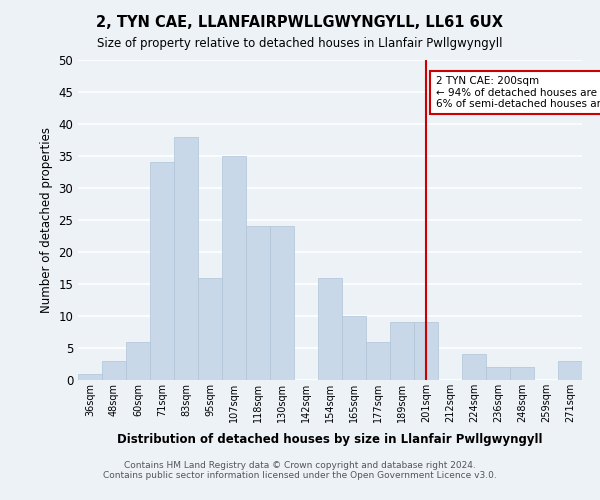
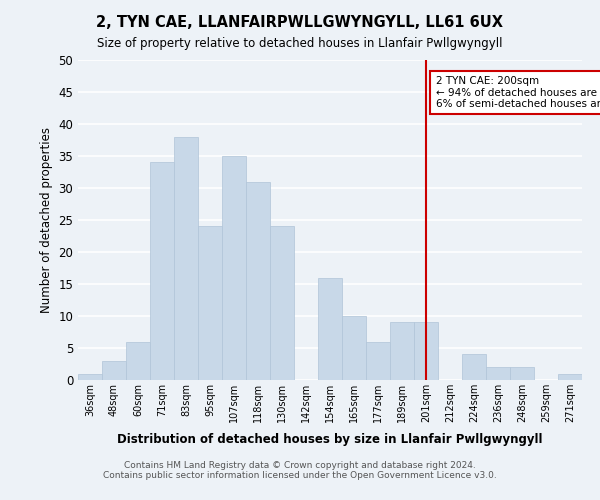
95sqm: 16 -> 24
118sqm: 24 -> 31
271sqm: 3 -> 1
